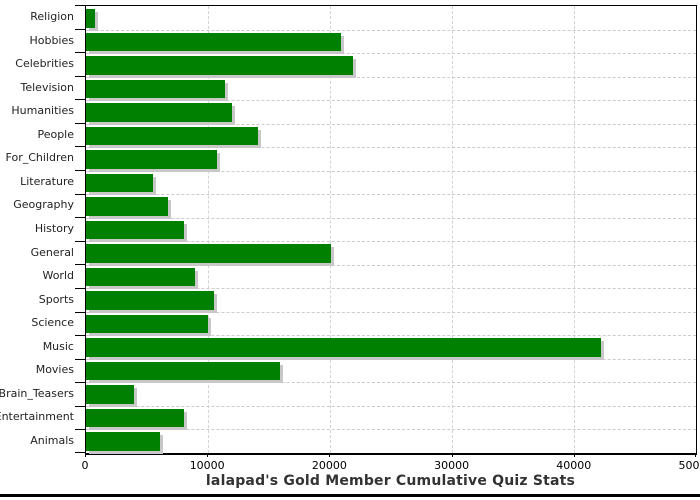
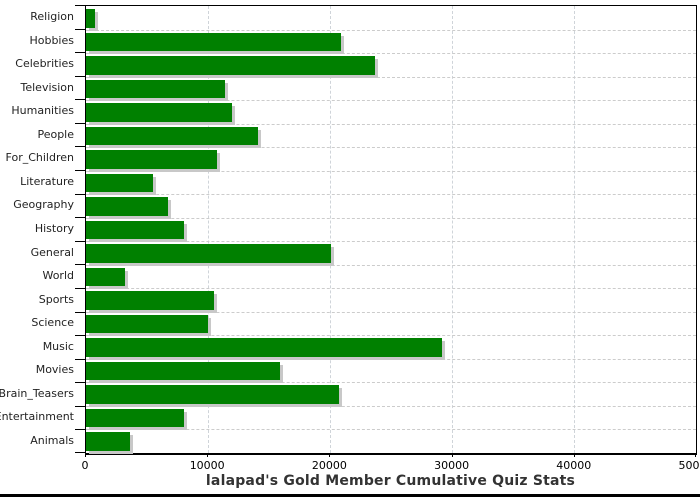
Celebrities: 21900 -> 23700
World: 8900 -> 3200
Music: 42200 -> 29200
Brain_Teasers: 3900 -> 20700
Animals: 6100 -> 3600
